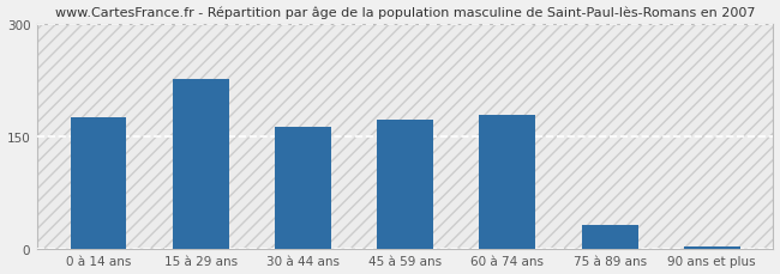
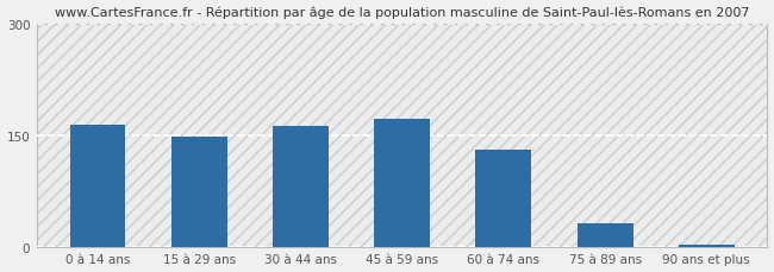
0 à 14 ans: 176 -> 165
15 à 29 ans: 226 -> 148
60 à 74 ans: 178 -> 130
